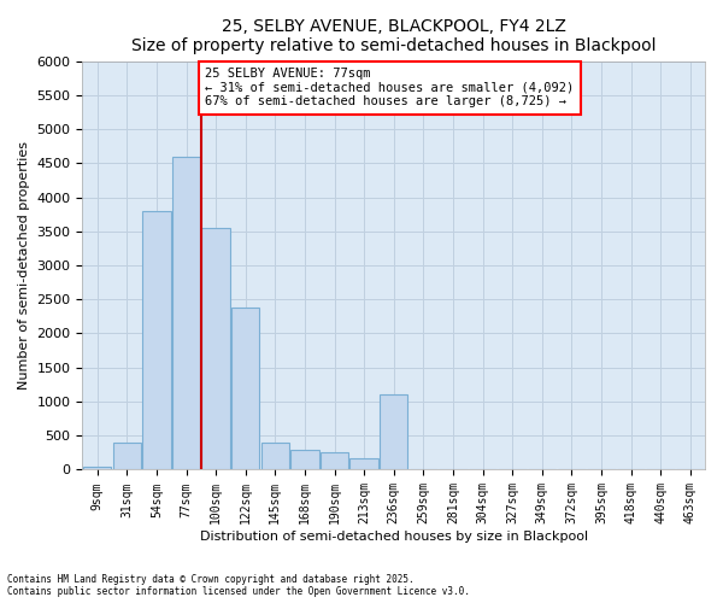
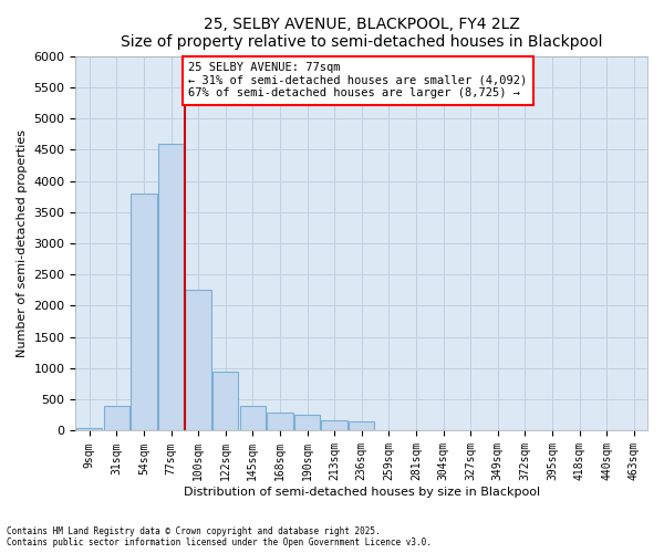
100sqm: 3540 -> 2250
122sqm: 2380 -> 950
236sqm: 1100 -> 150
